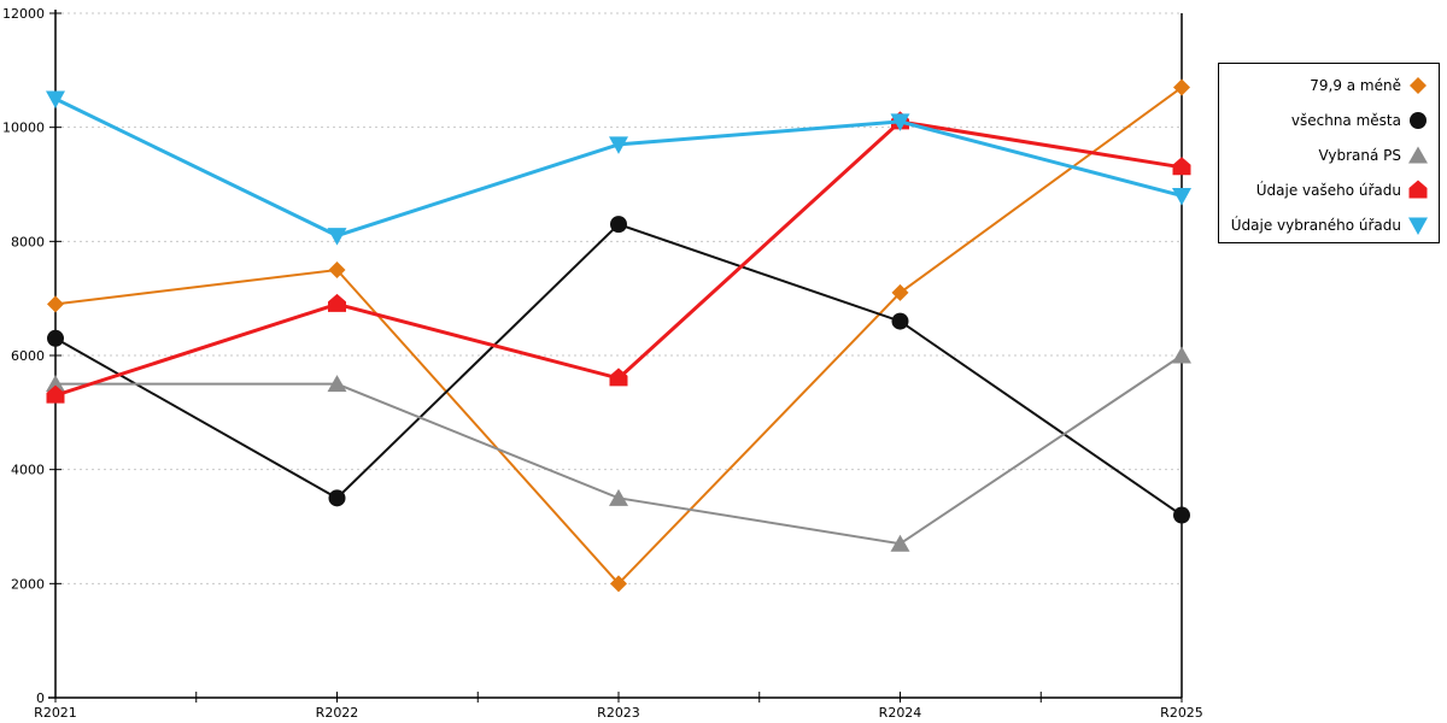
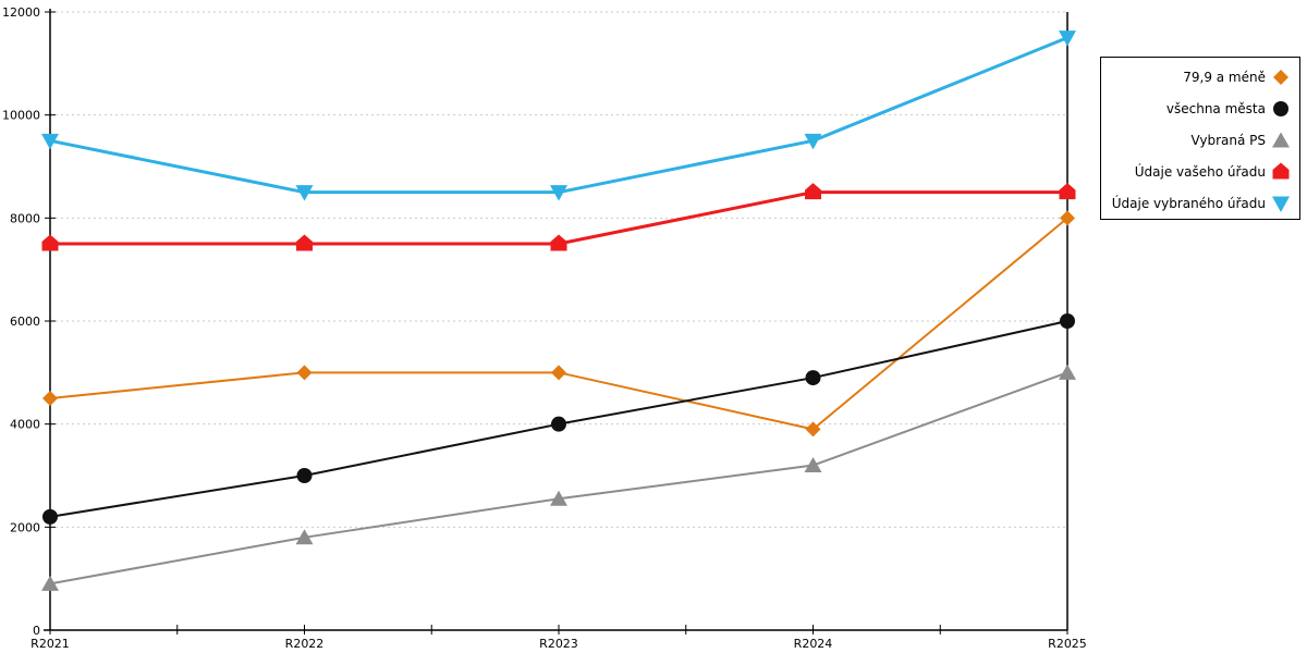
79,9 a méně/R2021: 6900 -> 4500
všechna města/R2021: 6300 -> 2200
Vybraná PS/R2021: 5500 -> 900
Údaje vašeho úřadu/R2021: 5300 -> 7500
Údaje vybraného úřadu/R2021: 10500 -> 9500
79,9 a méně/R2022: 7500 -> 5000
všechna města/R2022: 3500 -> 3000
Vybraná PS/R2022: 5500 -> 1800
Údaje vašeho úřadu/R2022: 6900 -> 7500
Údaje vybraného úřadu/R2022: 8100 -> 8500
79,9 a méně/R2023: 2000 -> 5000
všechna města/R2023: 8300 -> 4000
Vybraná PS/R2023: 3500 -> 2600
Údaje vašeho úřadu/R2023: 5600 -> 7500
Údaje vybraného úřadu/R2023: 9700 -> 8500
79,9 a méně/R2024: 7100 -> 3900
všechna města/R2024: 6600 -> 4900
Vybraná PS/R2024: 2700 -> 3200
Údaje vašeho úřadu/R2024: 10100 -> 8500
Údaje vybraného úřadu/R2024: 10100 -> 9500
79,9 a méně/R2025: 10700 -> 8000
všechna města/R2025: 3200 -> 6000
Vybraná PS/R2025: 6000 -> 5000
Údaje vašeho úřadu/R2025: 9300 -> 8500
Údaje vybraného úřadu/R2025: 8800 -> 11500
